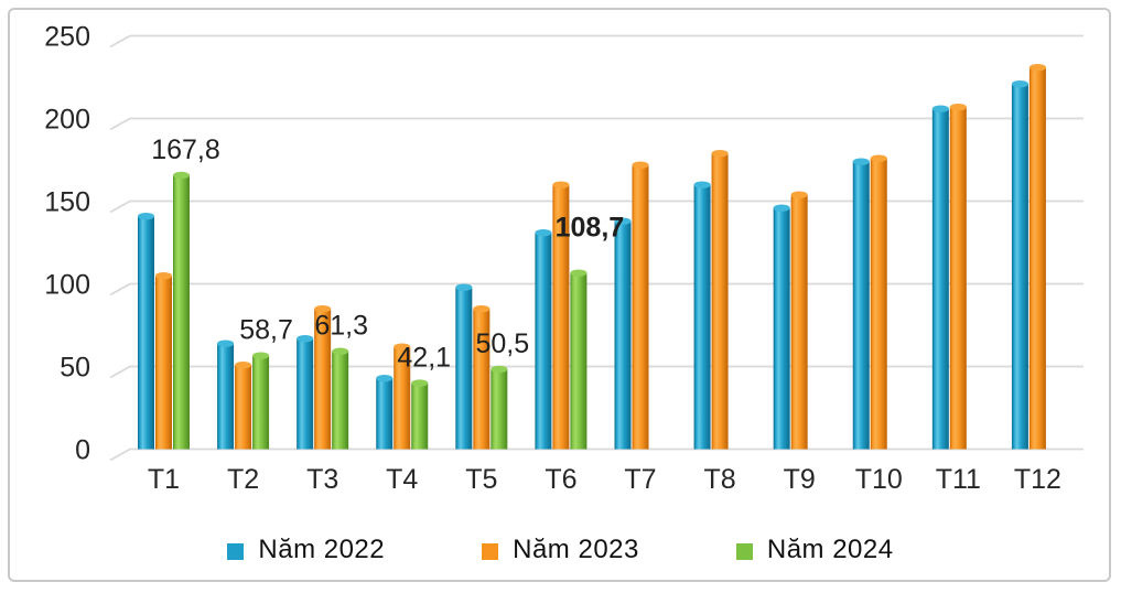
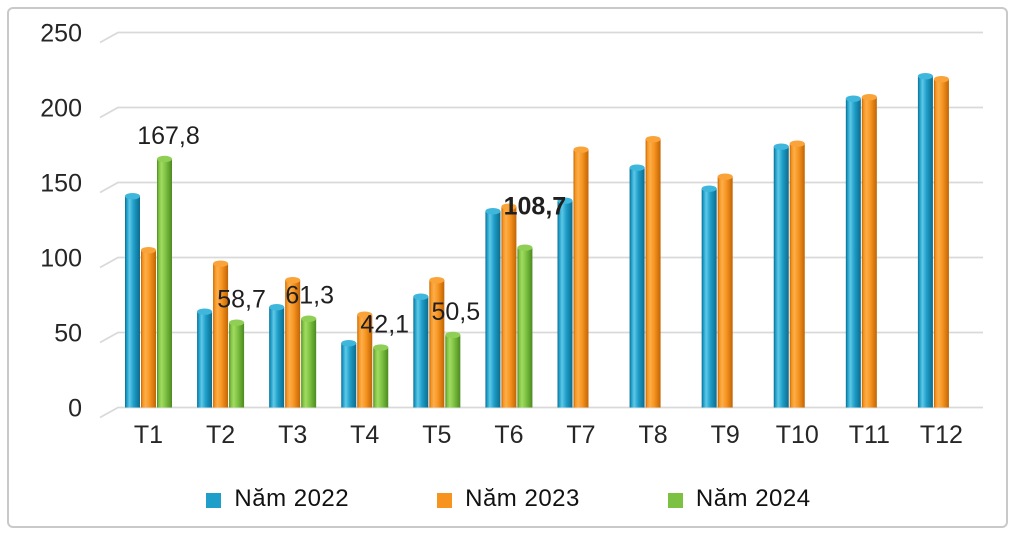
Năm 2023/T2: 53 -> 98
Năm 2022/T5: 100 -> 76
Năm 2023/T6: 162 -> 136
Năm 2023/T12: 233 -> 221
